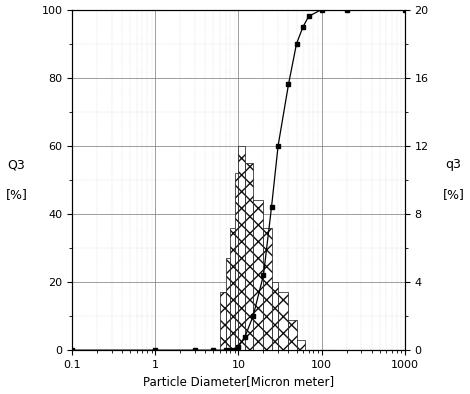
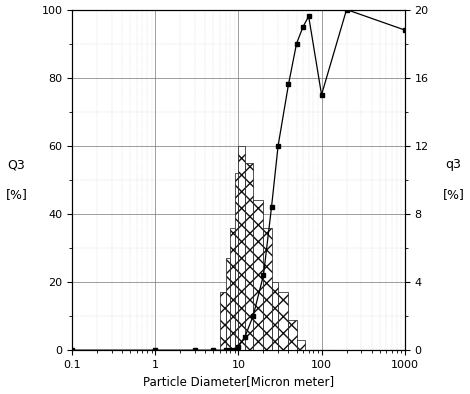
100: 100 -> 75
1000: 100 -> 94
